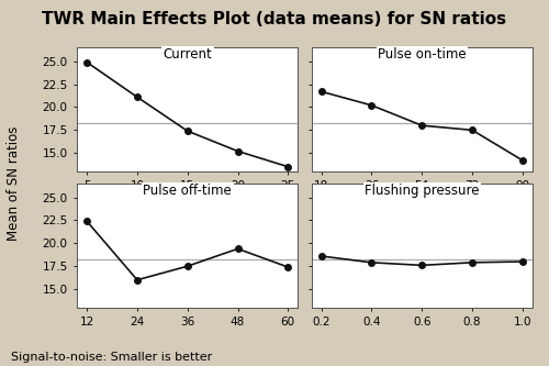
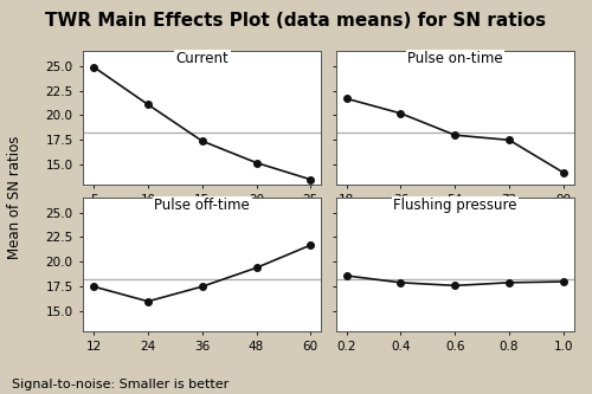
12: 22.4 -> 17.5
60: 17.4 -> 21.7
